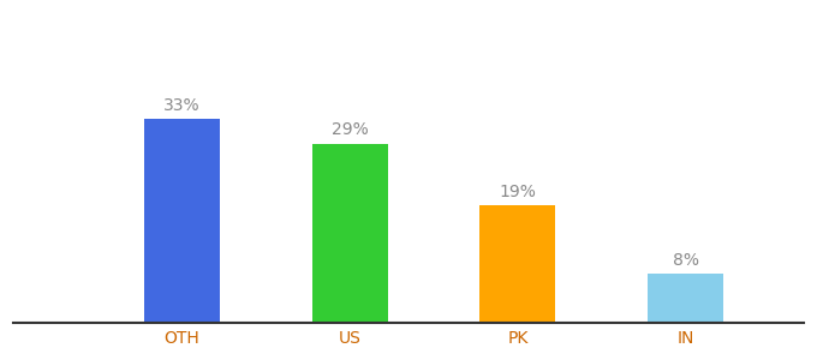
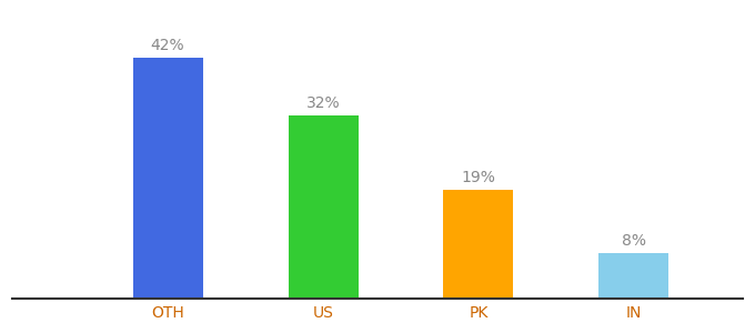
OTH: 33% -> 42%
US: 29% -> 32%
